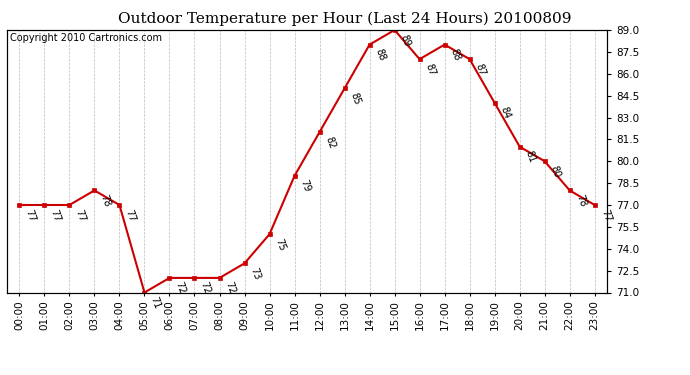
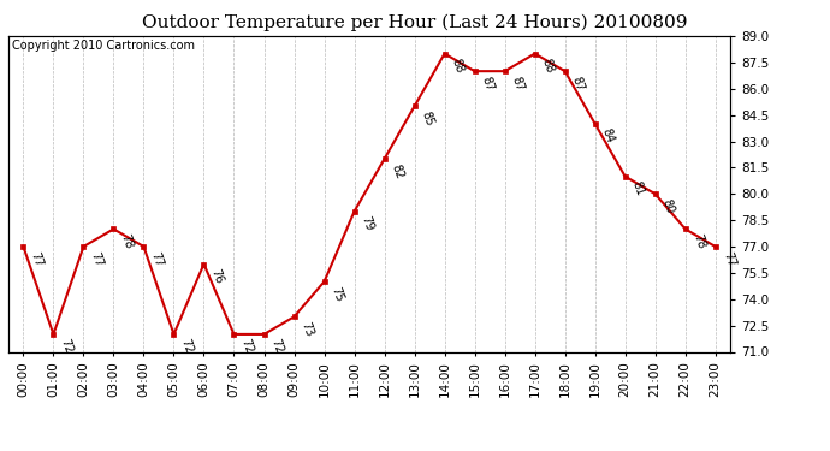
01:00: 77 -> 72
05:00: 71 -> 72
06:00: 72 -> 76
15:00: 89 -> 87
